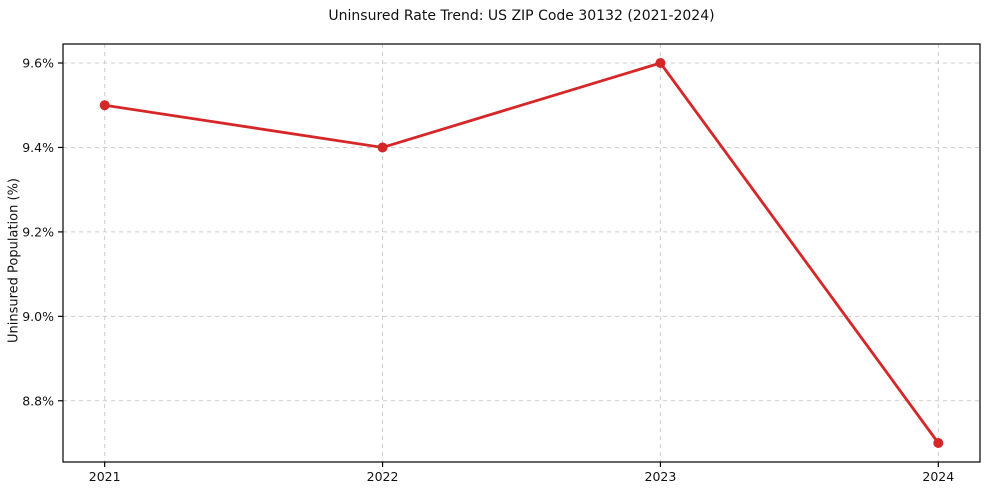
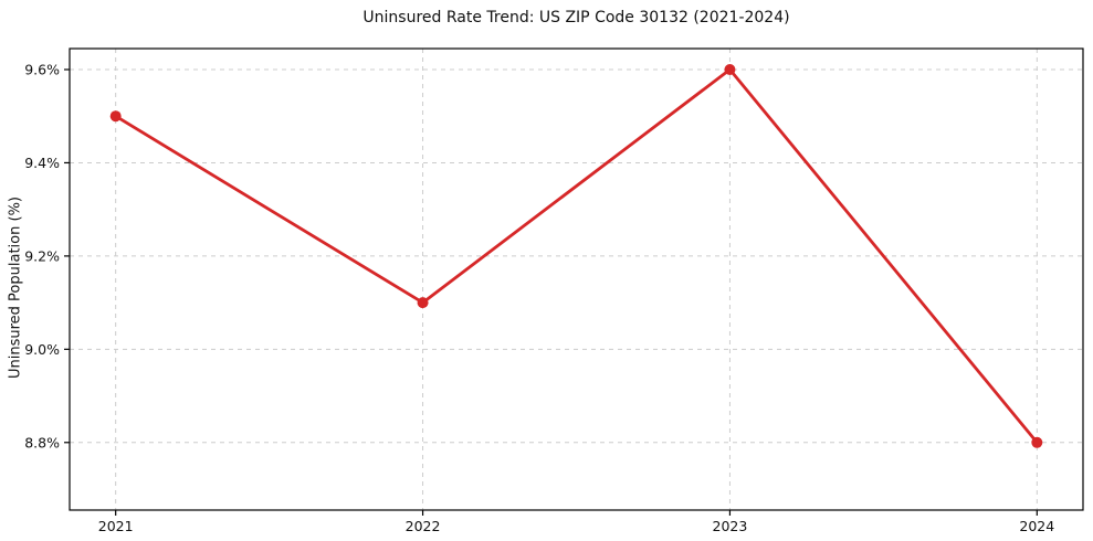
2022: 9.4% -> 9.1%
2024: 8.7% -> 8.8%
